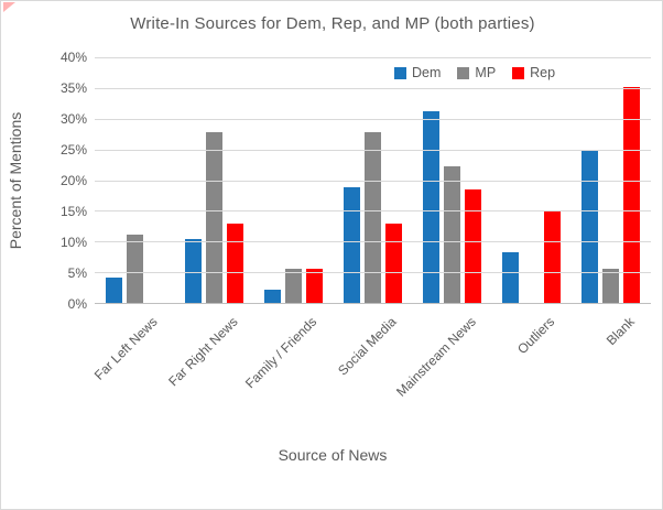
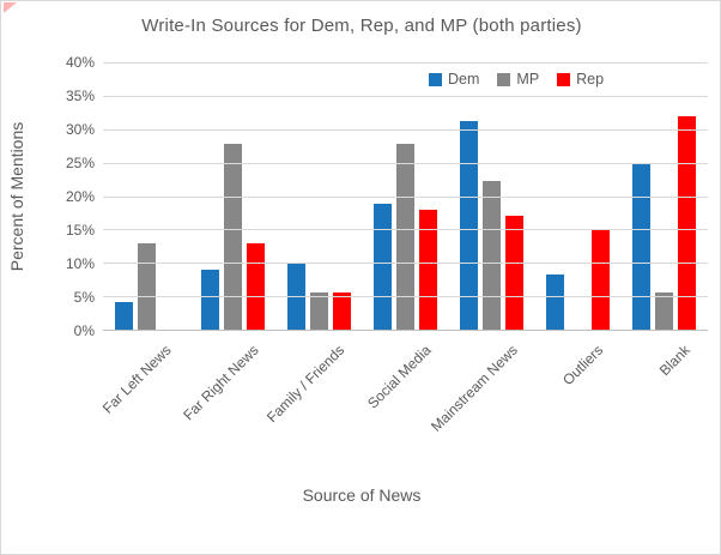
MP/Far Left News: 11% -> 13%
Dem/Far Right News: 10% -> 9%
Dem/Family / Friends: 2% -> 10%
Rep/Social Media: 13% -> 18%
Rep/Mainstream News: 19% -> 17%
Rep/Blank: 35% -> 32%
